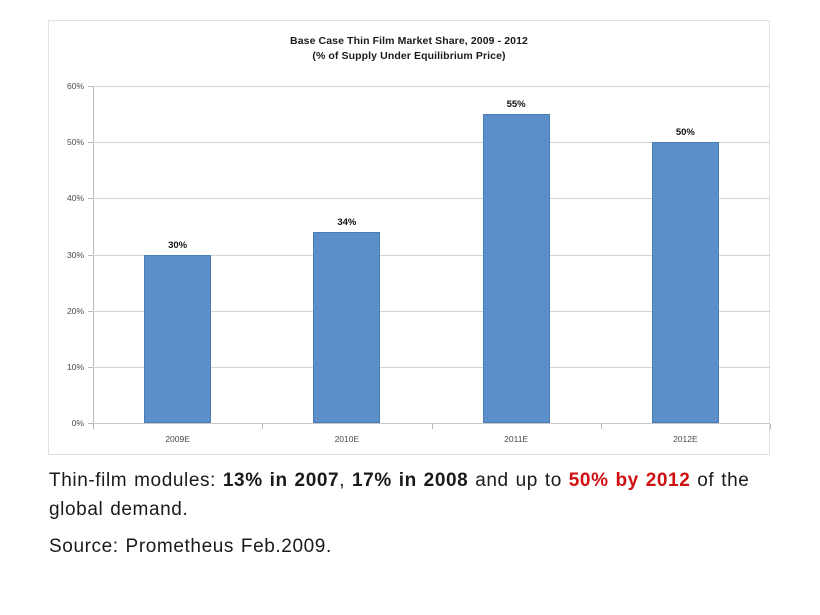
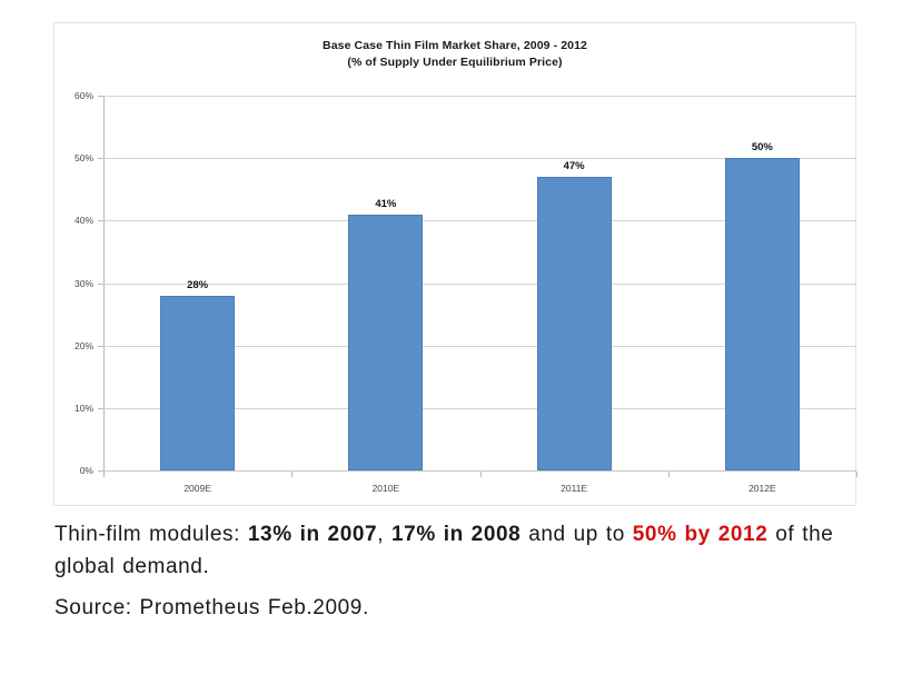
2009E: 30% -> 28%
2010E: 34% -> 41%
2011E: 55% -> 47%
